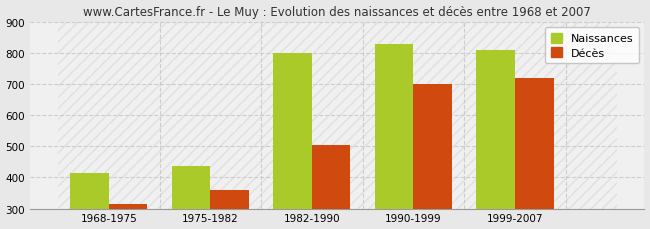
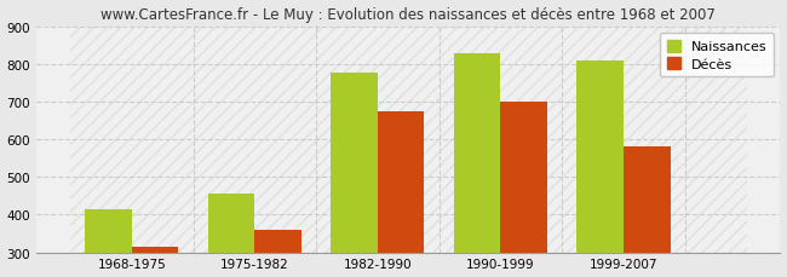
Naissances/1975-1982: 437 -> 455
Naissances/1982-1990: 800 -> 775
Décès/1982-1990: 505 -> 675
Décès/1999-2007: 720 -> 580
